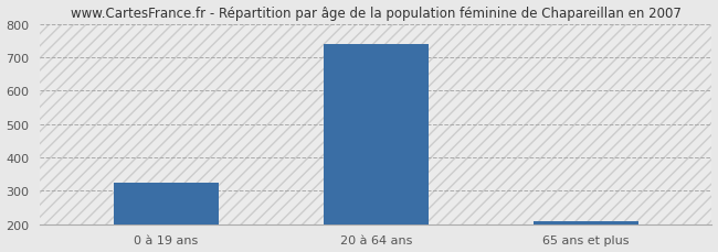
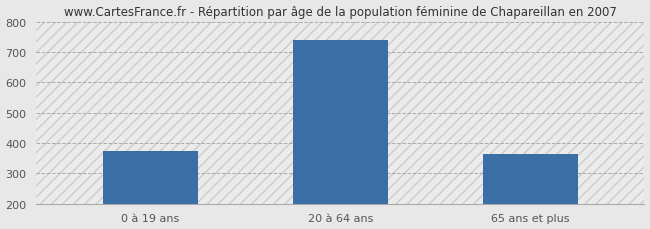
0 à 19 ans: 325 -> 375
65 ans et plus: 210 -> 365
